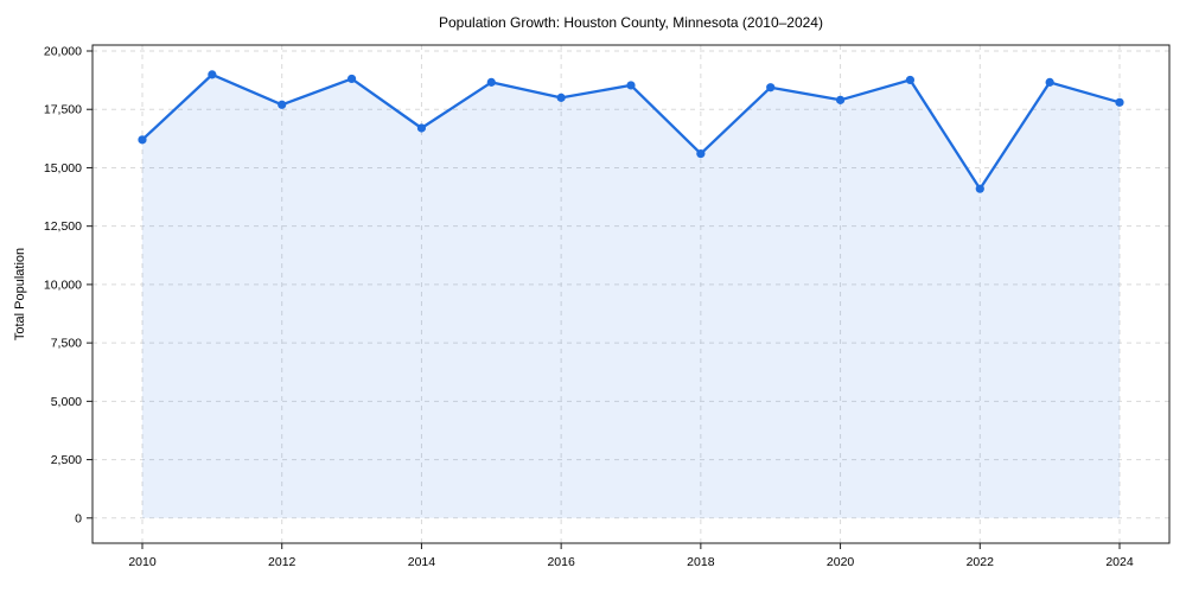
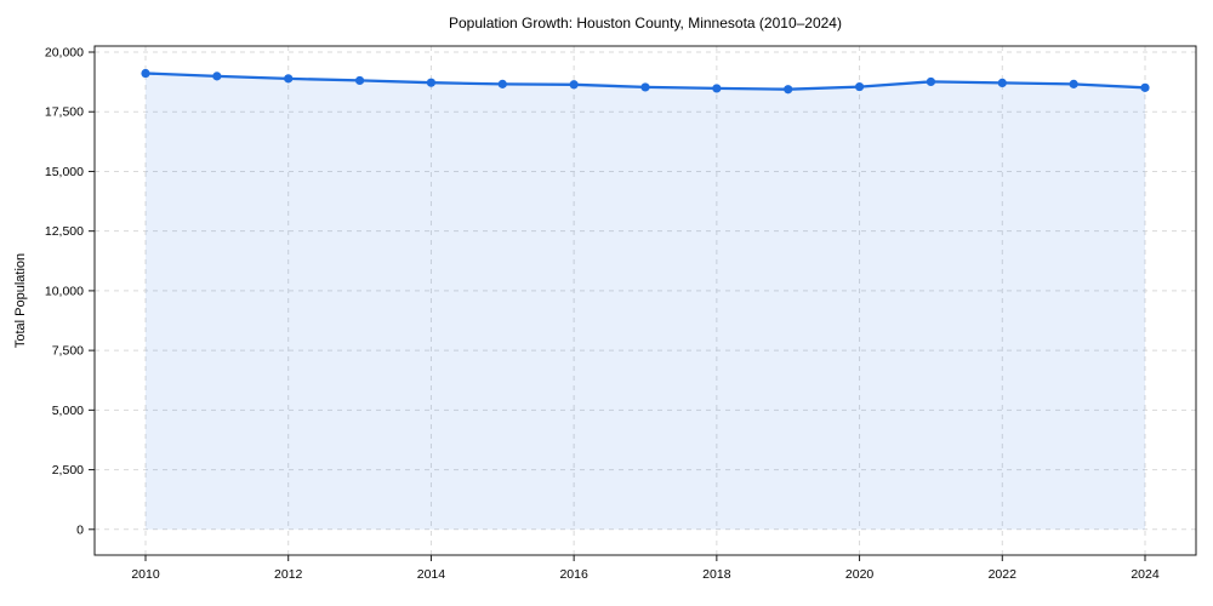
2010: 16200 -> 19100
2012: 17700 -> 18900
2014: 16700 -> 18700
2016: 18000 -> 18600
2018: 15600 -> 18500
2020: 17900 -> 18600
2022: 14100 -> 18700
2024: 17800 -> 18500
